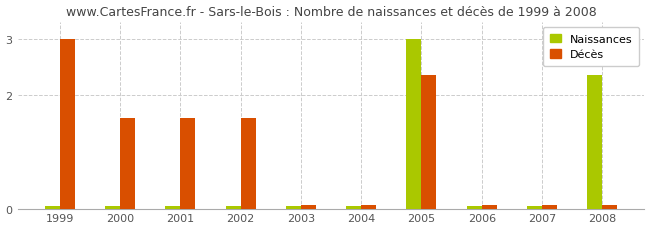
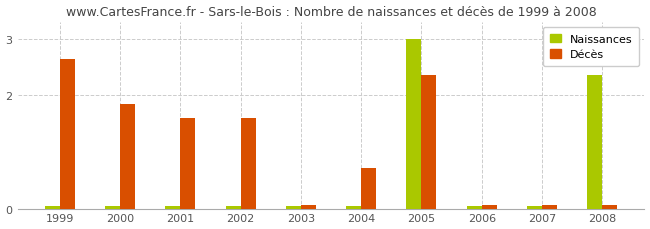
Décès/1999: 3.00 -> 2.64
Décès/2000: 1.60 -> 1.84
Décès/2004: 0.06 -> 0.72
